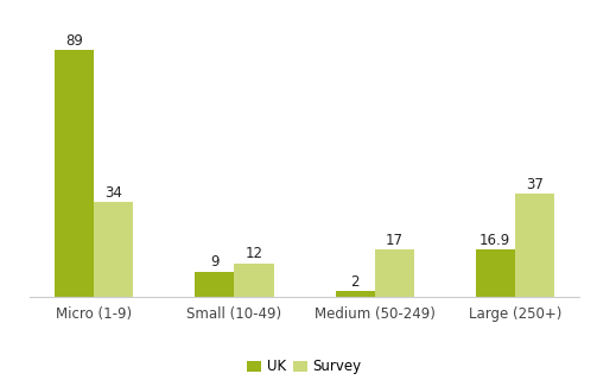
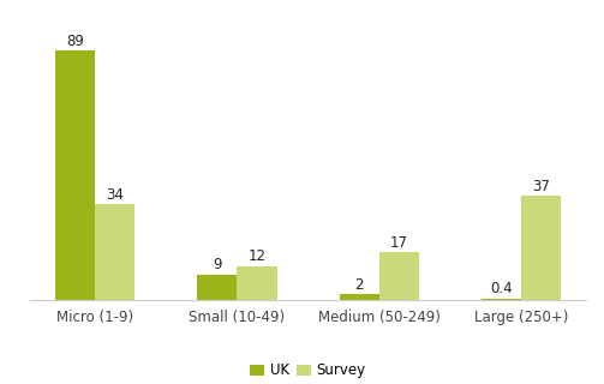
UK/Large (250+): 16.9 -> 0.4
